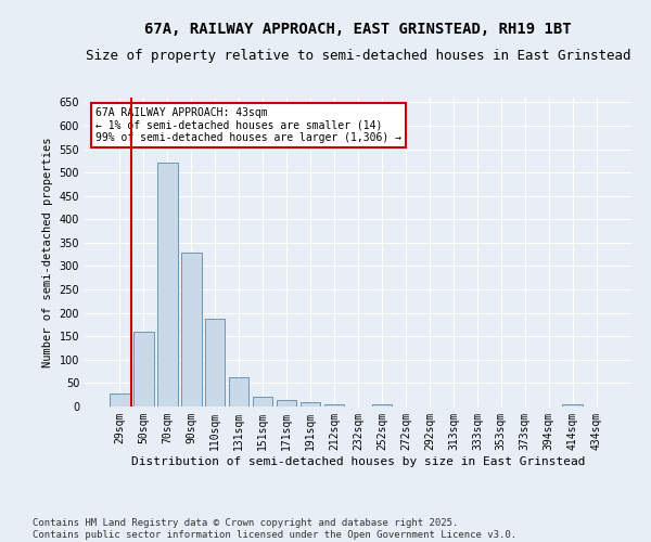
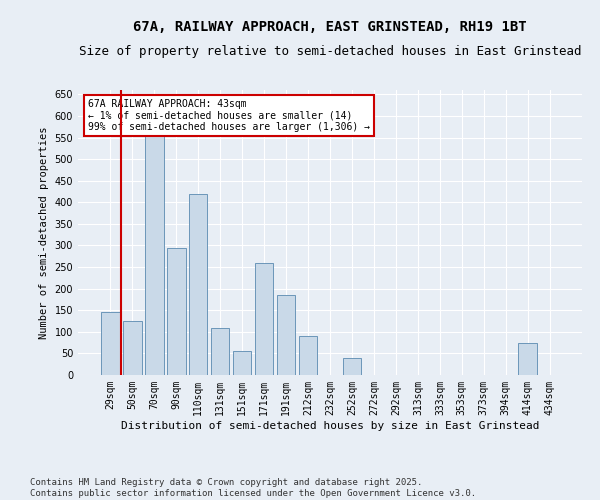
29sqm: 28 -> 145
50sqm: 160 -> 125
70sqm: 520 -> 555
90sqm: 328 -> 295
110sqm: 188 -> 420
131sqm: 63 -> 110
151sqm: 20 -> 55
171sqm: 13 -> 260
191sqm: 10 -> 185
212sqm: 5 -> 90
252sqm: 4 -> 40
414sqm: 5 -> 75
